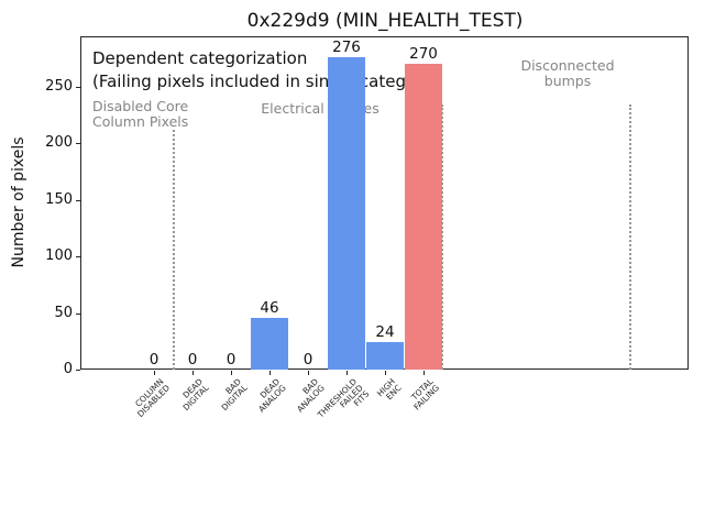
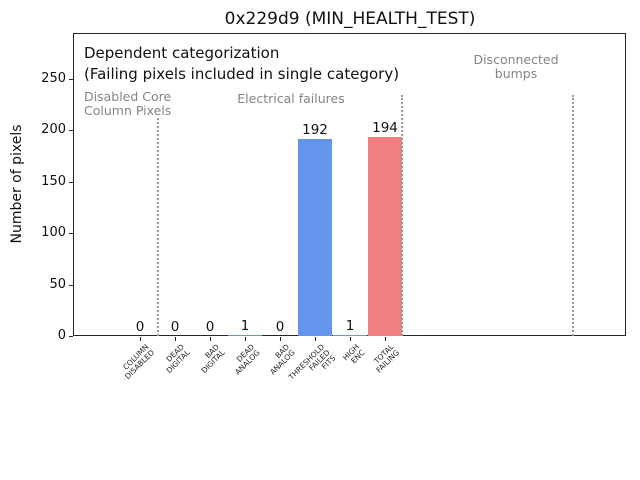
DEAD ANALOG: 46 -> 1
THRESHOLD FAILED FITS: 276 -> 192
HIGH ENC: 24 -> 1
TOTAL FAILING: 270 -> 194
